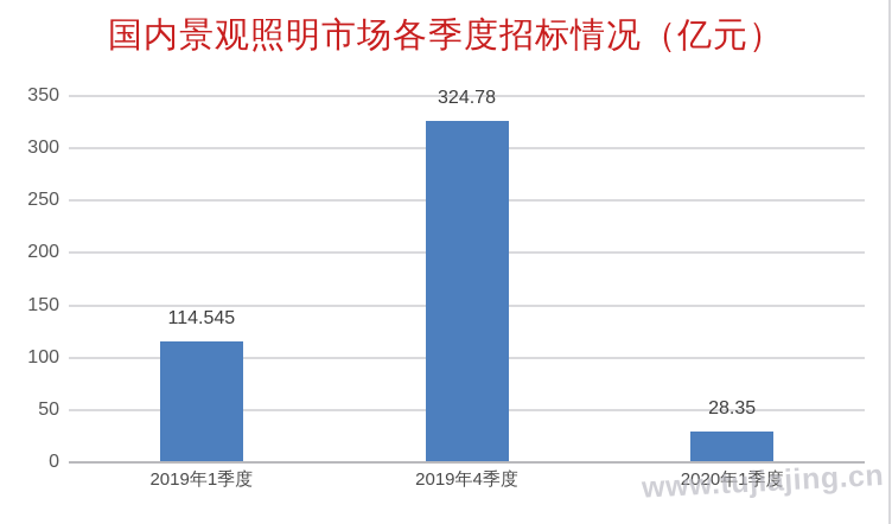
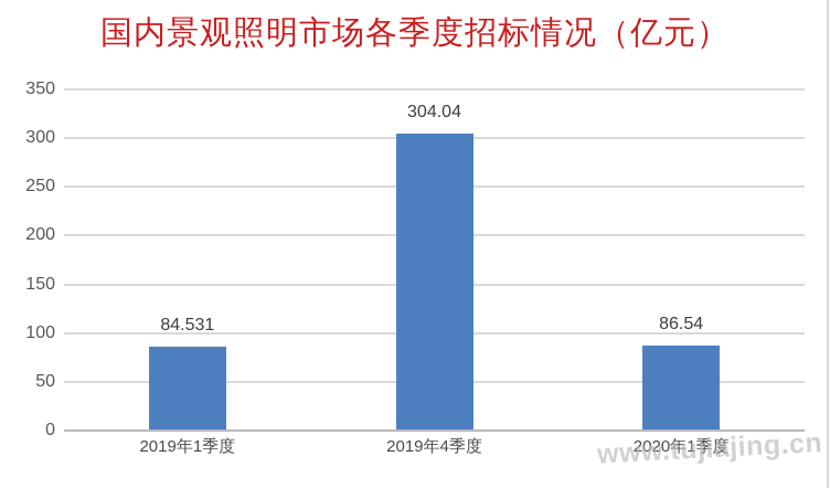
2019年1季度: 114.545 -> 84.531
2019年4季度: 324.78 -> 304.04
2020年1季度: 28.35 -> 86.54
